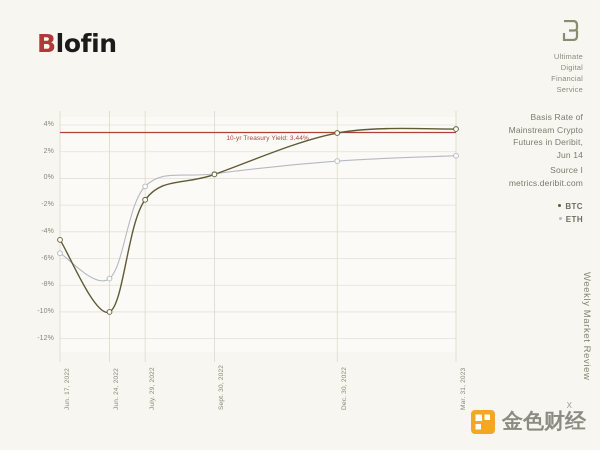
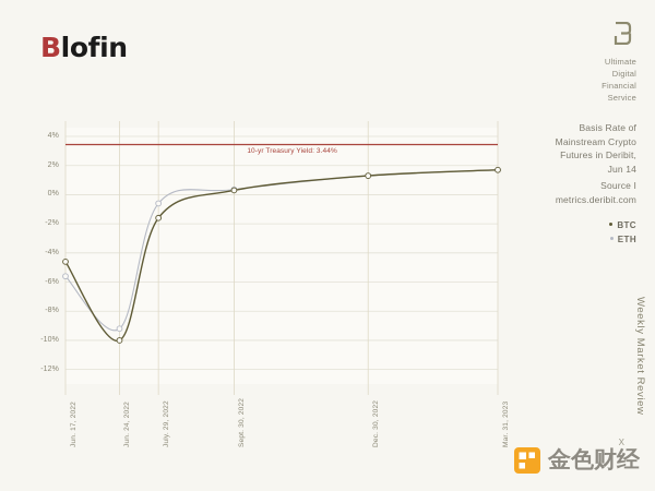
ETH/Jun. 24, 2022: -7.5% -> -9.2%
BTC/Dec. 30, 2022: 3.4% -> 1.3%
BTC/Mar. 31, 2023: 3.7% -> 1.7%
